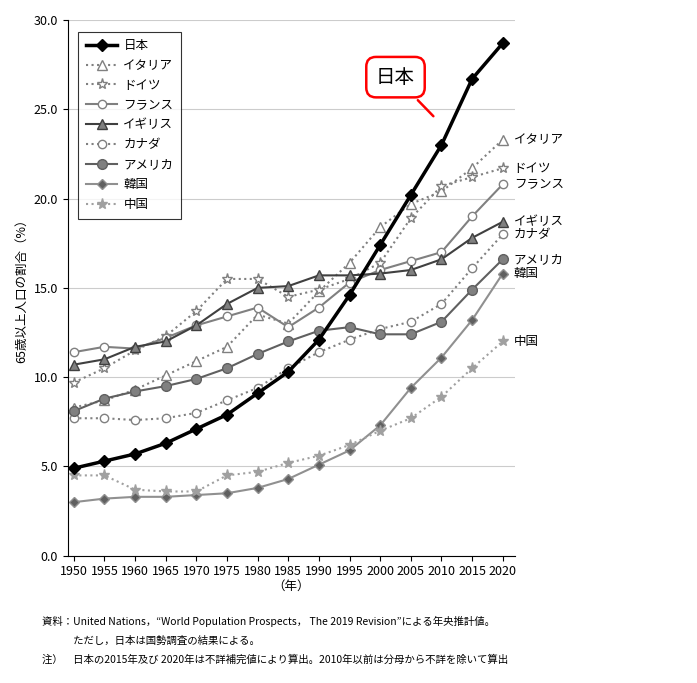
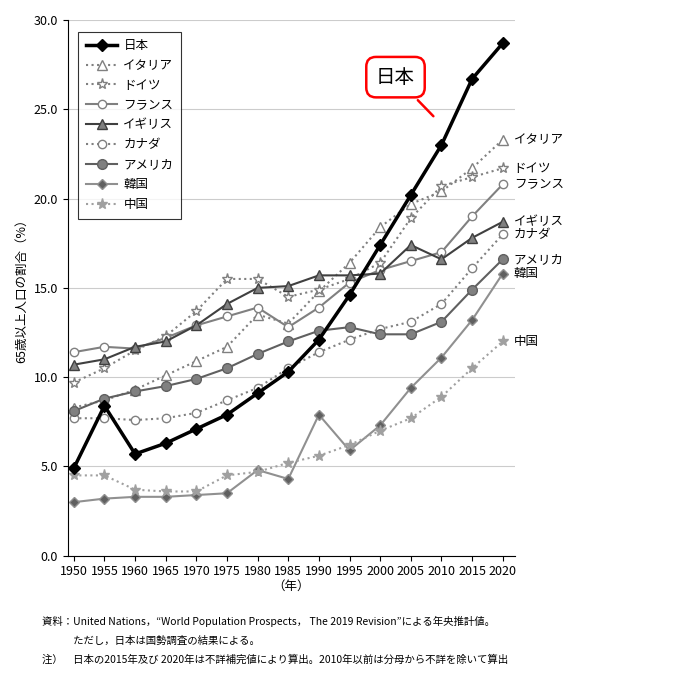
日本/1955: 5.3 -> 8.4
韓国/1980: 3.8 -> 4.8
韓国/1990: 5.1 -> 7.9
イギリス/2005: 16.0 -> 17.4
